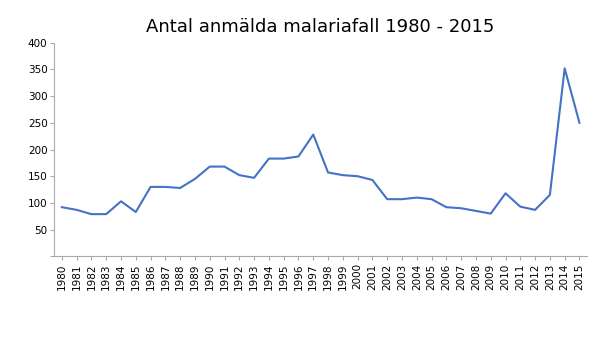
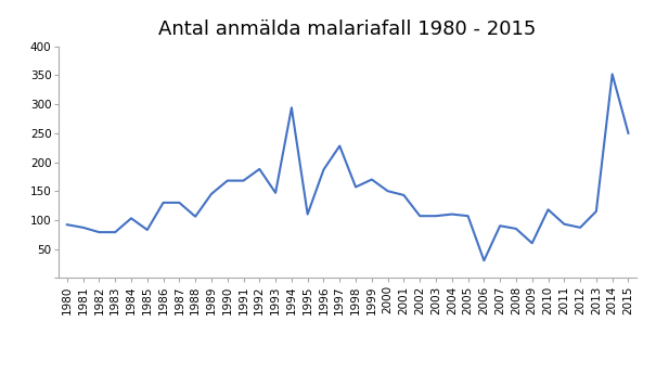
1988: 128 -> 106
1992: 152 -> 188
1994: 183 -> 294
1995: 183 -> 110
1999: 152 -> 170
2006: 92 -> 30
2009: 80 -> 60
